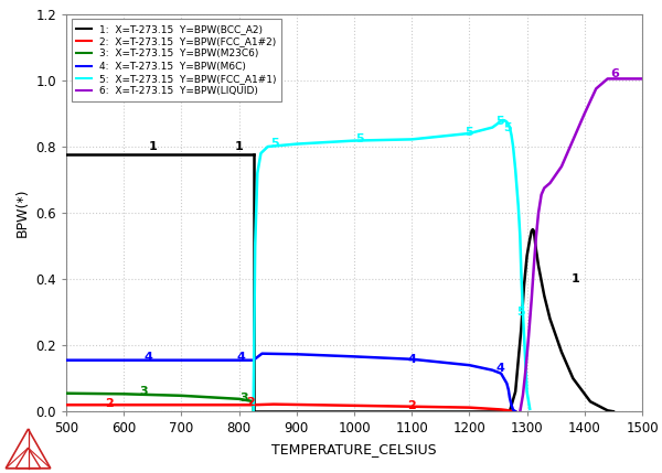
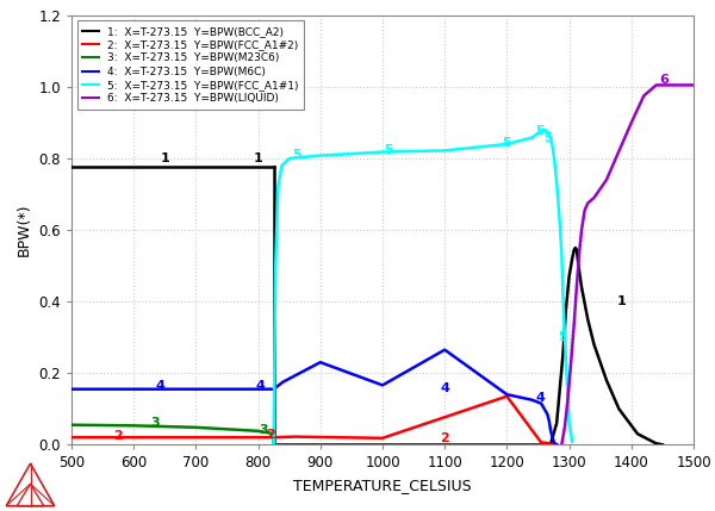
4: X=T-273.15 Y=BPW(M6C)/900: 0.173 -> 0.230
4: X=T-273.15 Y=BPW(M6C)/1100: 0.158 -> 0.265
2: X=T-273.15 Y=BPW(FCC_A1#2)/1200: 0.012 -> 0.135
